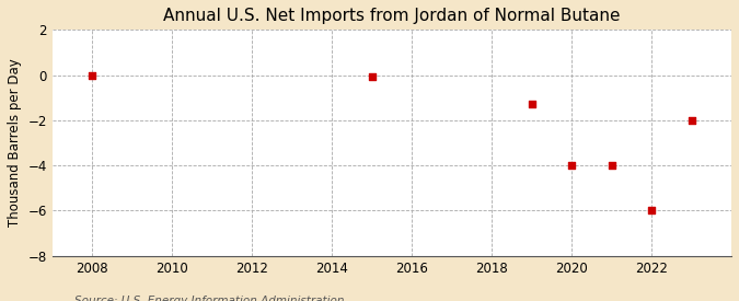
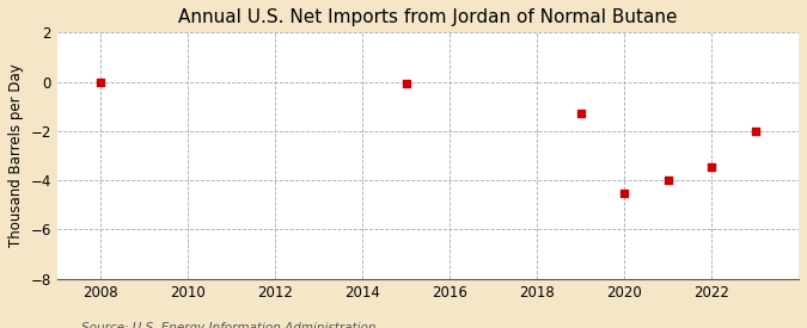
2020: -4.00 -> -4.55
2022: -6.00 -> -3.45
